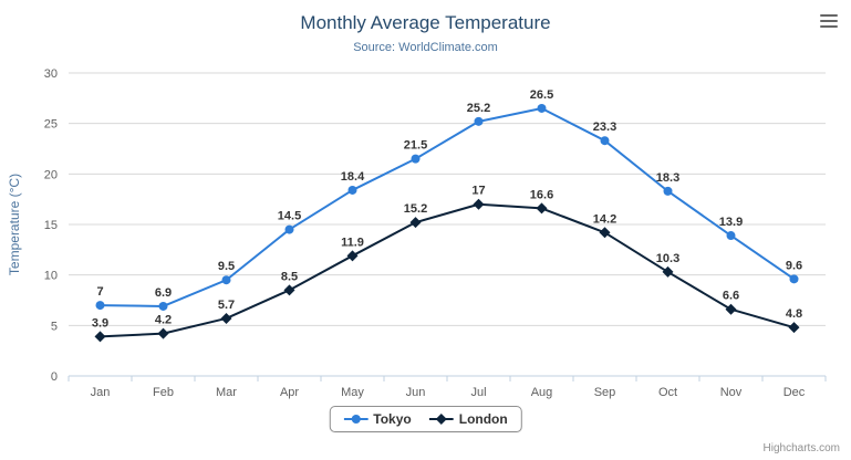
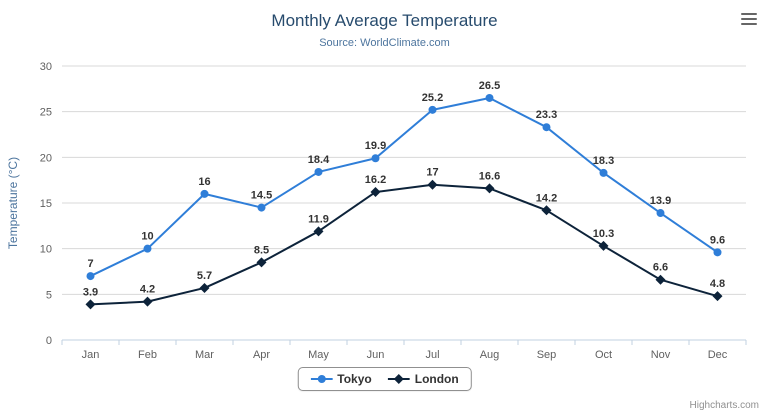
Tokyo/Feb: 6.9 -> 10
Tokyo/Mar: 9.5 -> 16
Tokyo/Jun: 21.5 -> 19.9
London/Jun: 15.2 -> 16.2
